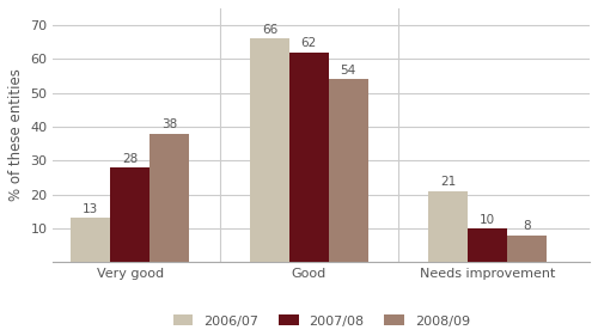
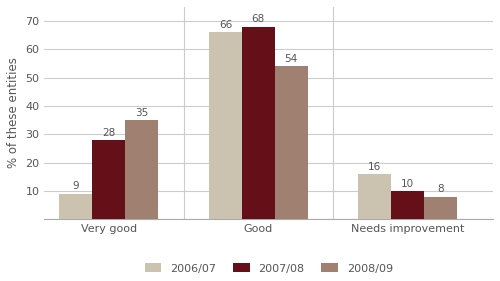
2006/07/Very good: 13 -> 9
2008/09/Very good: 38 -> 35
2007/08/Good: 62 -> 68
2006/07/Needs improvement: 21 -> 16
